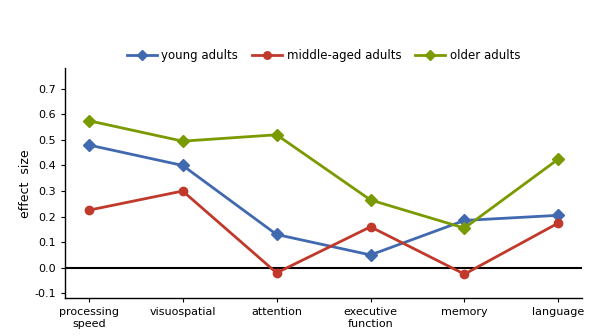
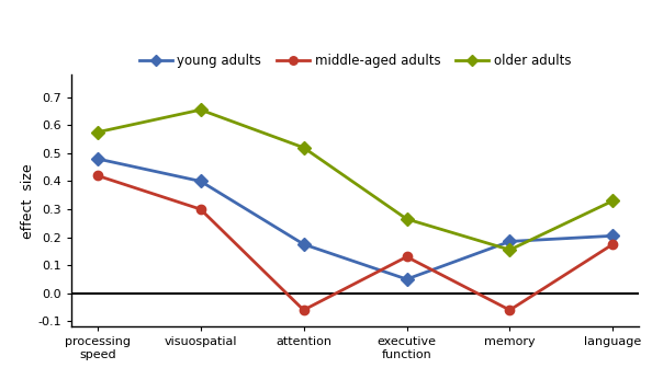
middle-aged adults/processing speed: 0.225 -> 0.420
older adults/visuospatial: 0.495 -> 0.655
young adults/attention: 0.130 -> 0.175
middle-aged adults/attention: -0.020 -> -0.060
middle-aged adults/executive function: 0.160 -> 0.130
middle-aged adults/memory: -0.025 -> -0.060
older adults/language: 0.425 -> 0.330
